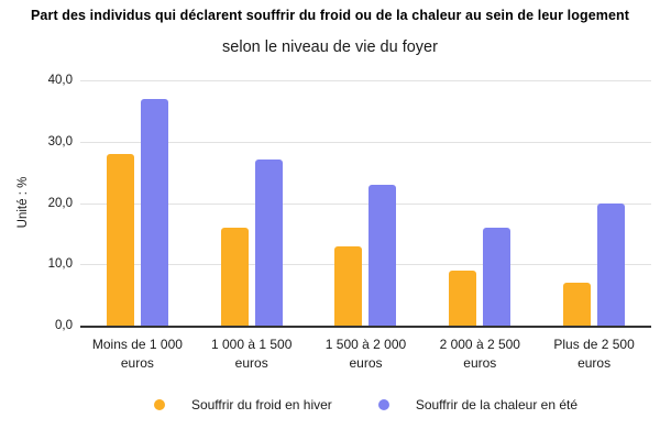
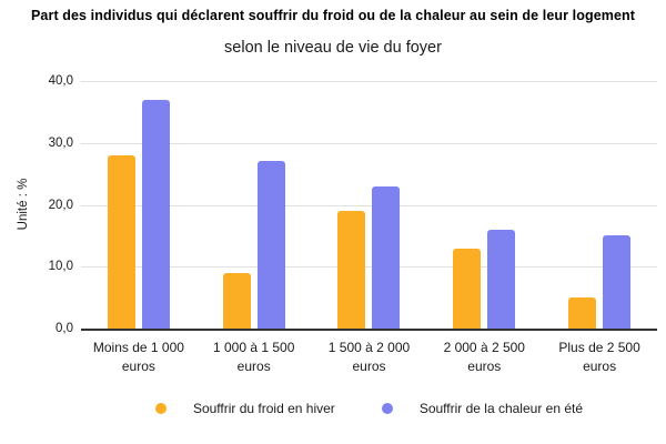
Souffrir du froid en hiver/1 000 à 1 500 euros: 16 -> 9
Souffrir du froid en hiver/1 500 à 2 000 euros: 13 -> 19
Souffrir du froid en hiver/2 000 à 2 500 euros: 9 -> 13
Souffrir du froid en hiver/Plus de 2 500 euros: 7 -> 5
Souffrir de la chaleur en été/Plus de 2 500 euros: 20 -> 15
